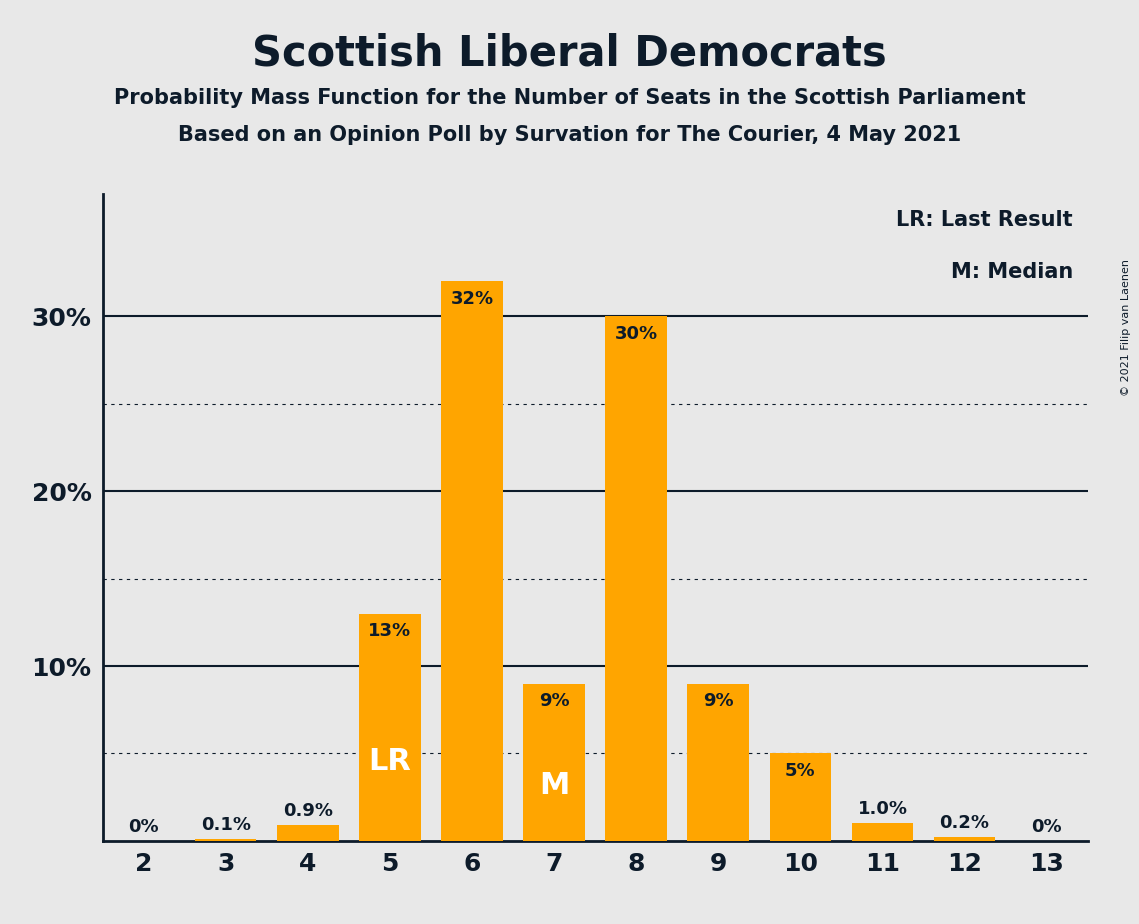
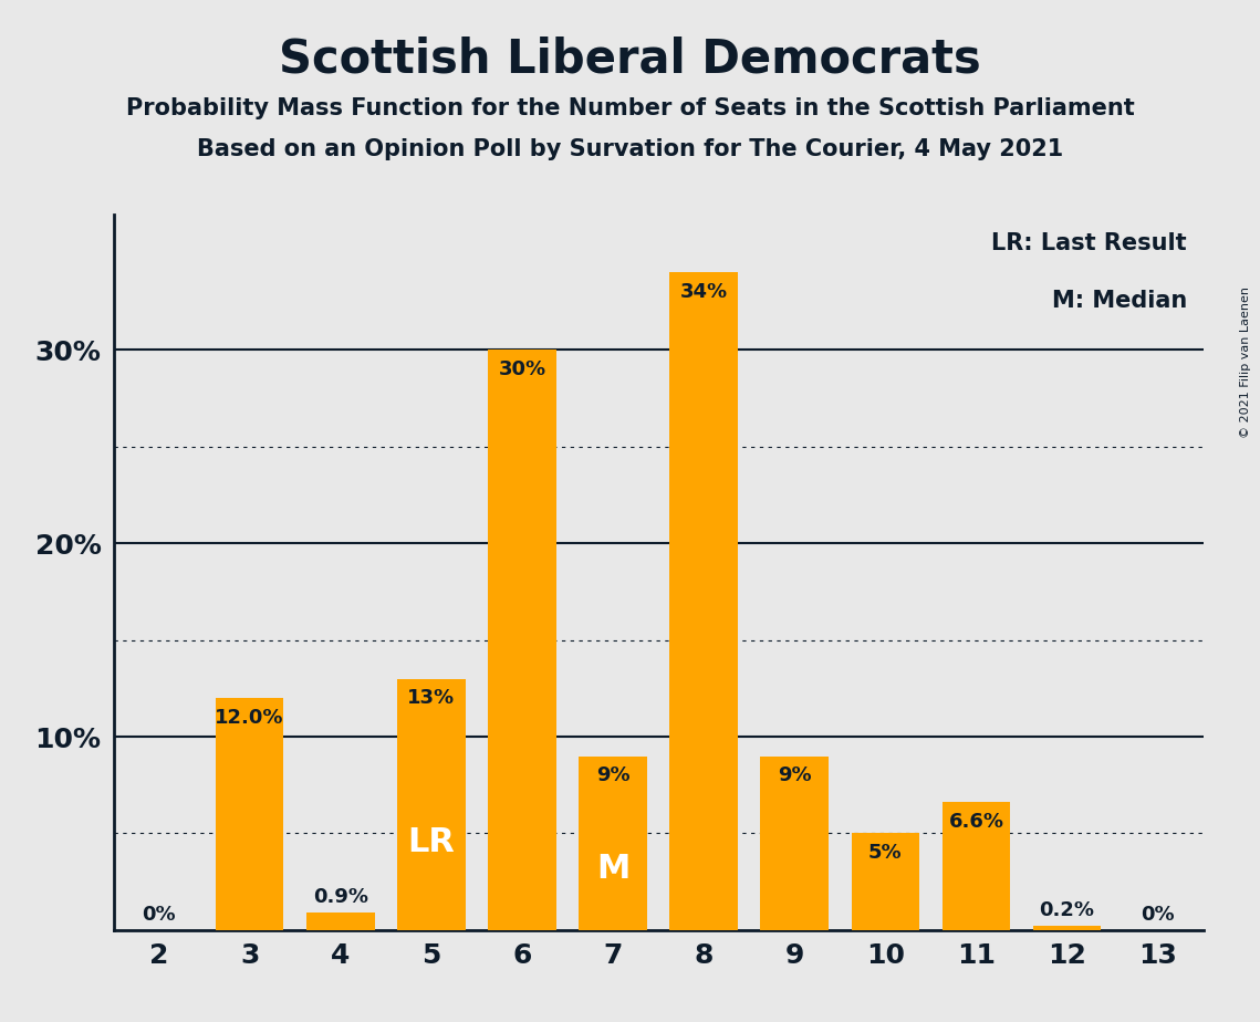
3: 0.1% -> 12.0%
6: 32% -> 30%
8: 30% -> 34%
11: 1.0% -> 6.6%
